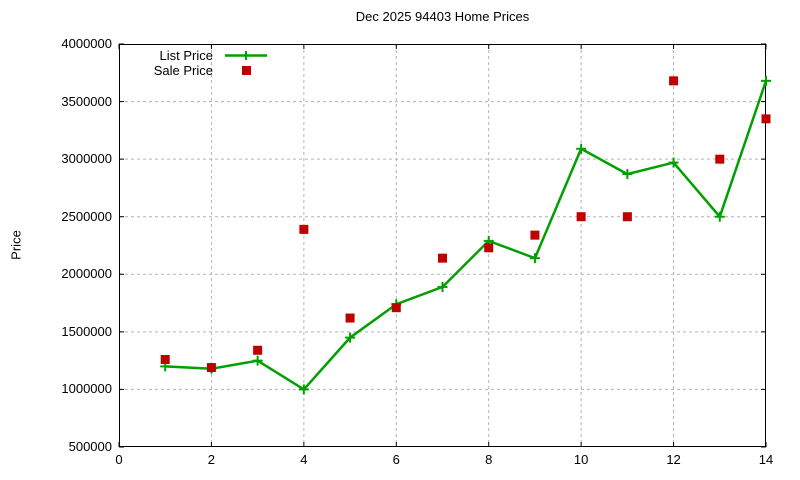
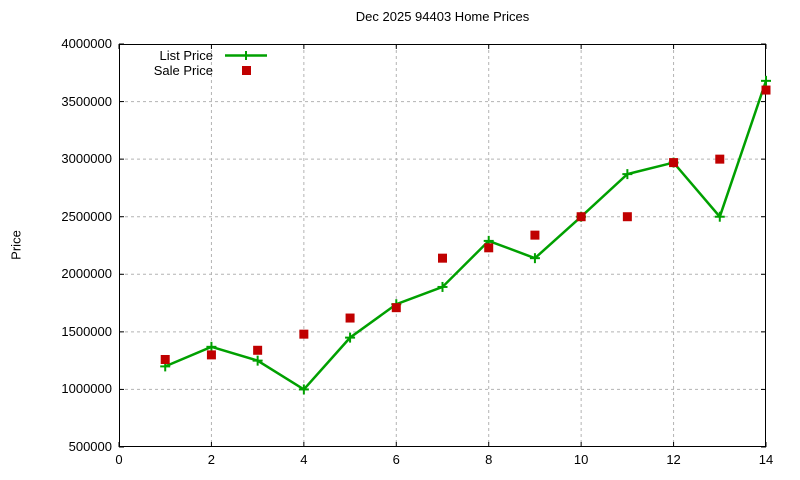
List Price/2: 1180000 -> 1370000
Sale Price/2: 1190000 -> 1300000
Sale Price/4: 2390000 -> 1480000
List Price/10: 3090000 -> 2500000
Sale Price/12: 3680000 -> 2970000
Sale Price/14: 3350000 -> 3600000
